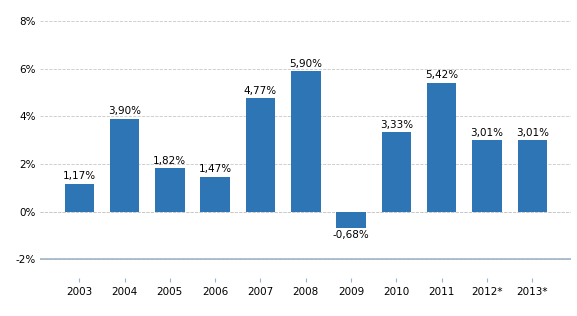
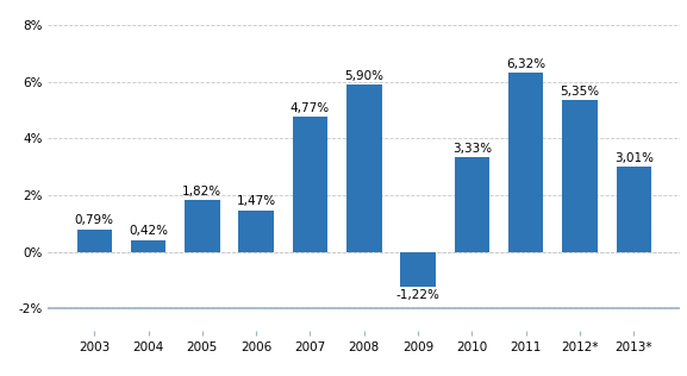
2003: 1,17% -> 0,79%
2004: 3,90% -> 0,42%
2009: -0,68% -> -1,22%
2011: 5,42% -> 6,32%
2012*: 3,01% -> 5,35%
